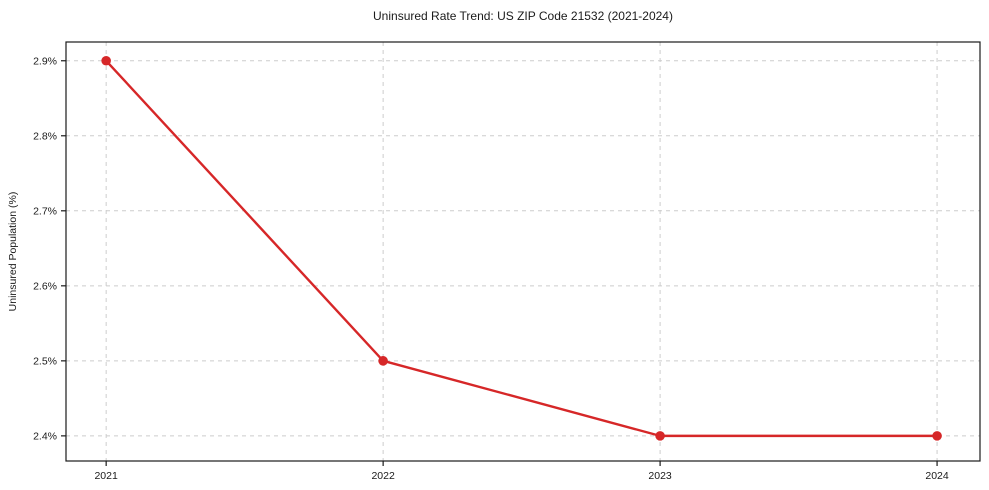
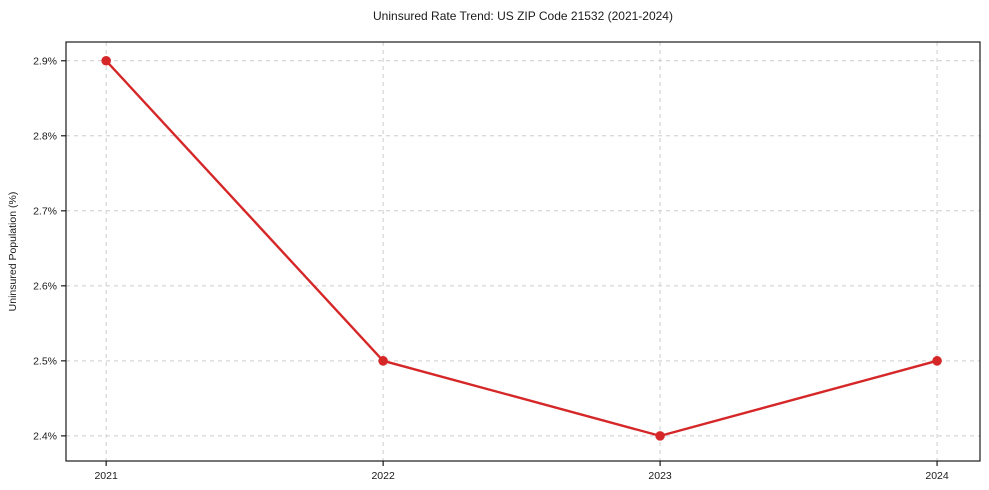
2024: 2.4% -> 2.5%
